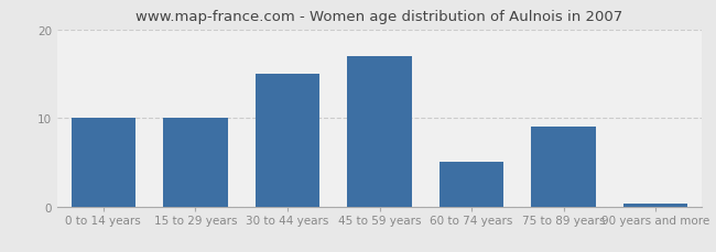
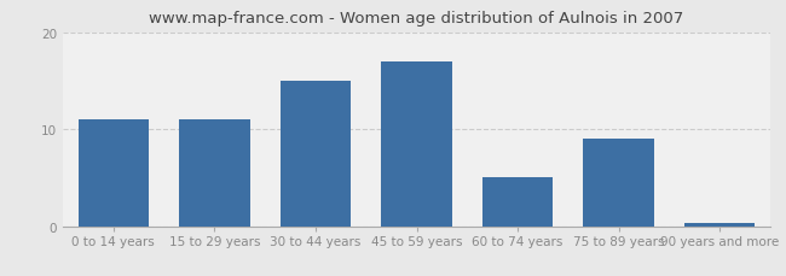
0 to 14 years: 10.0 -> 11.0
15 to 29 years: 10.0 -> 11.0
